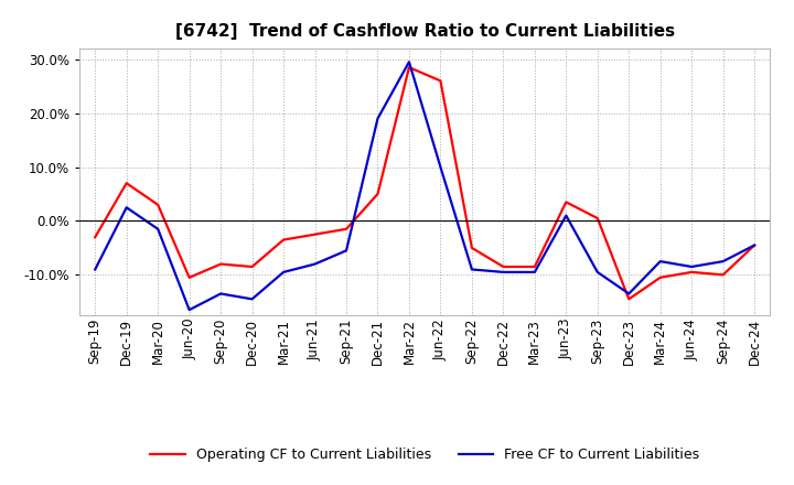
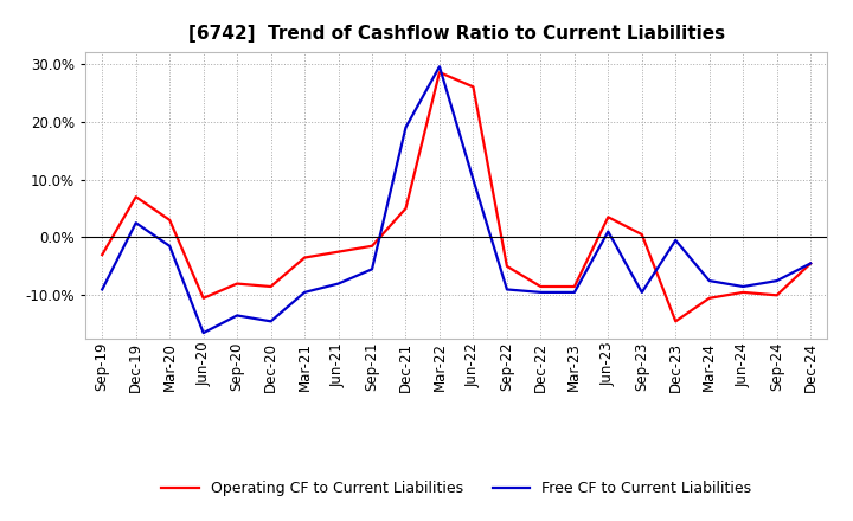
Free CF to Current Liabilities/Dec-23: -13.5% -> -0.5%
